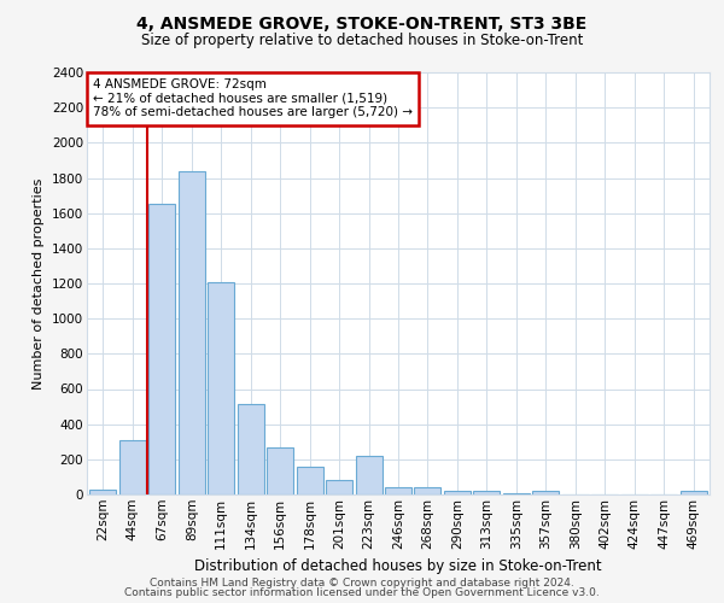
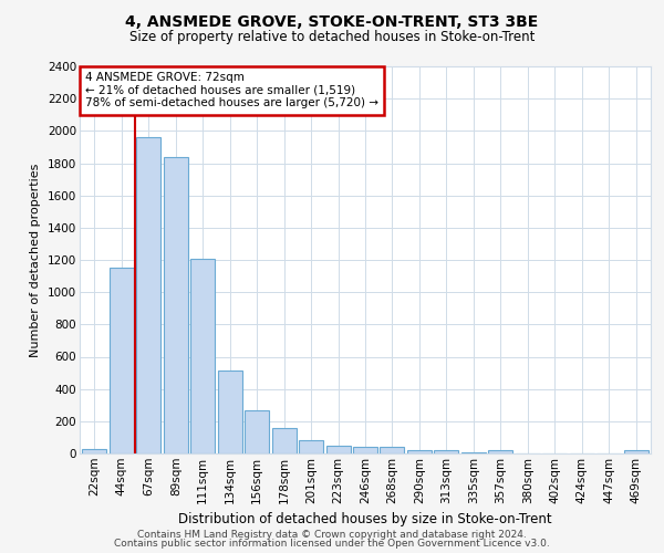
44sqm: 310 -> 1150
67sqm: 1650 -> 1960
223sqm: 220 -> 50
